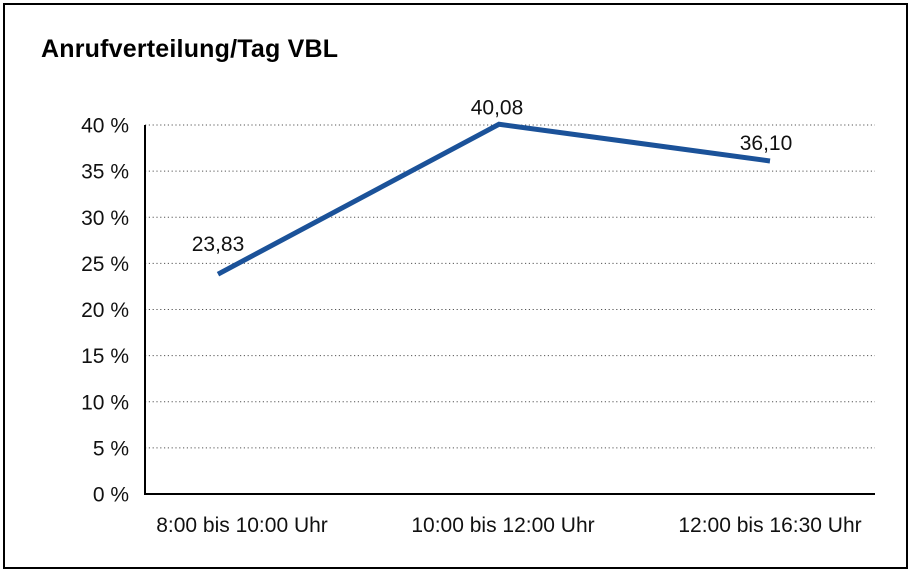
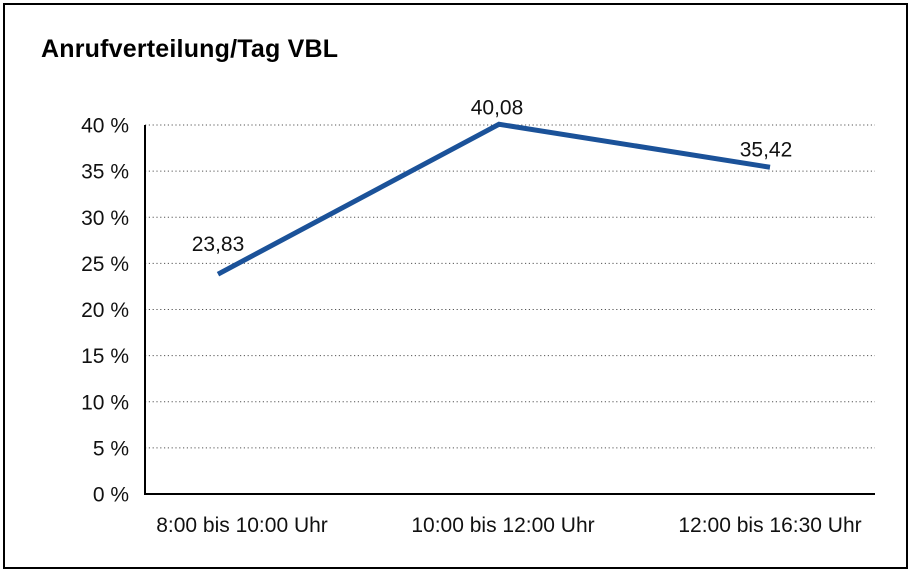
12:00 bis 16:30 Uhr: 36,10 -> 35,42
